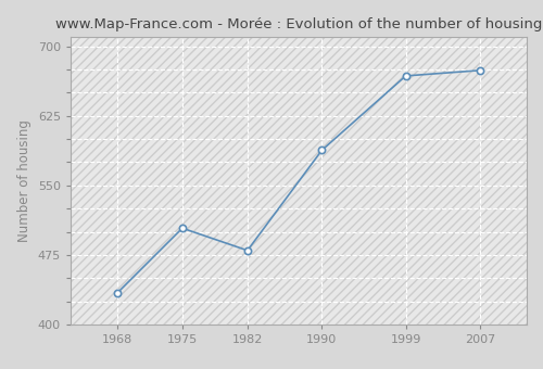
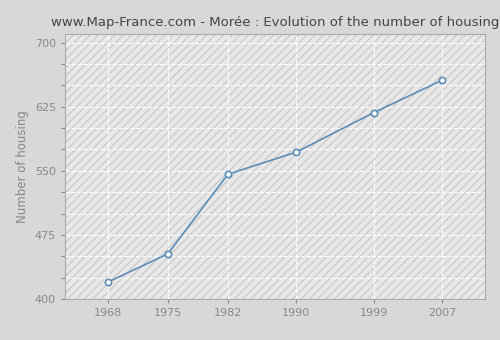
1968: 434 -> 420
1975: 504 -> 453
1982: 480 -> 546
1990: 588 -> 572
1999: 668 -> 618
2007: 674 -> 656
